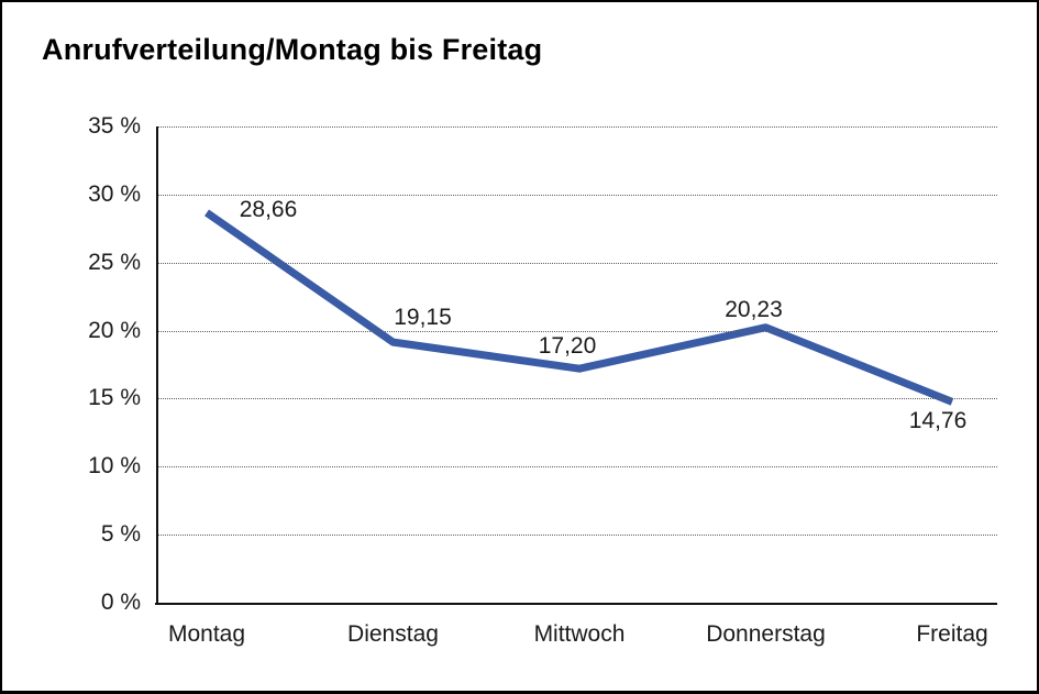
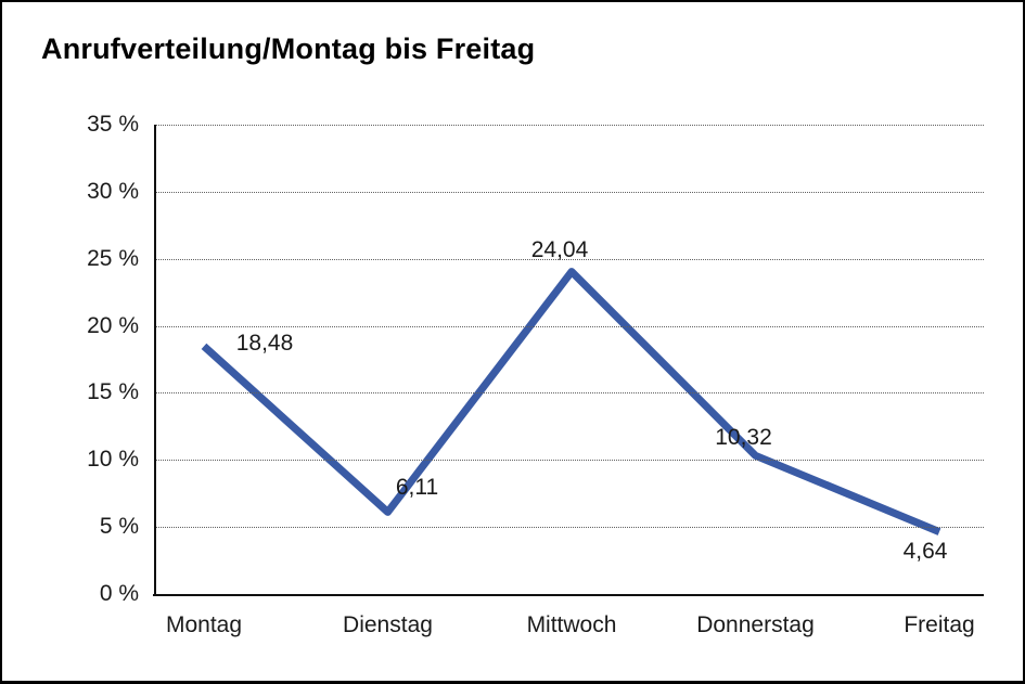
Montag: 28,66 -> 18,48
Dienstag: 19,15 -> 6,11
Mittwoch: 17,20 -> 24,04
Donnerstag: 20,23 -> 10,32
Freitag: 14,76 -> 4,64
